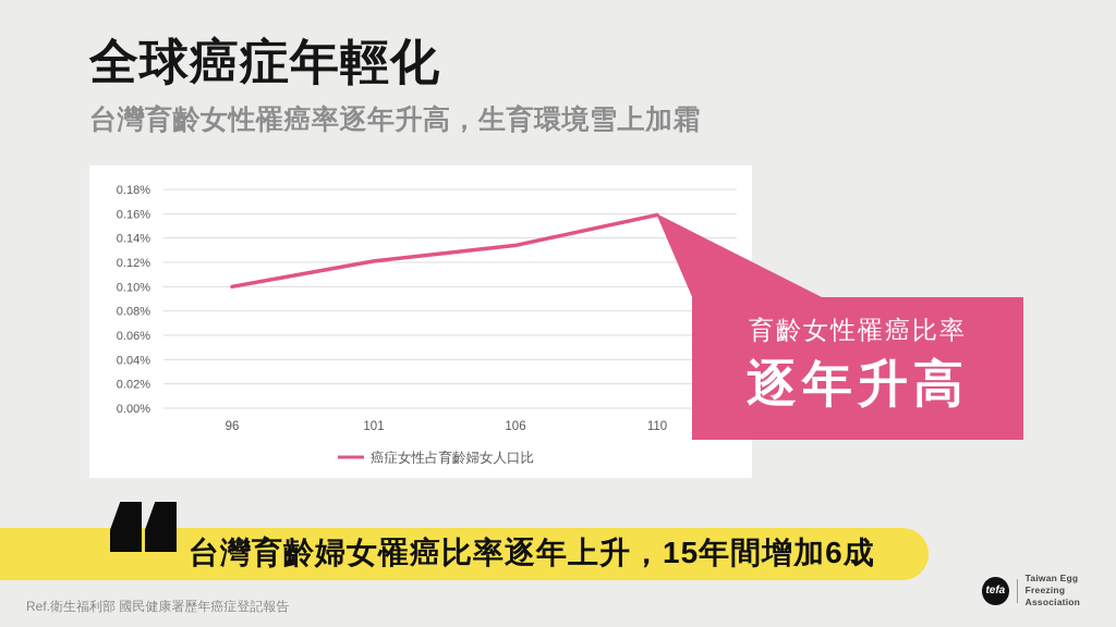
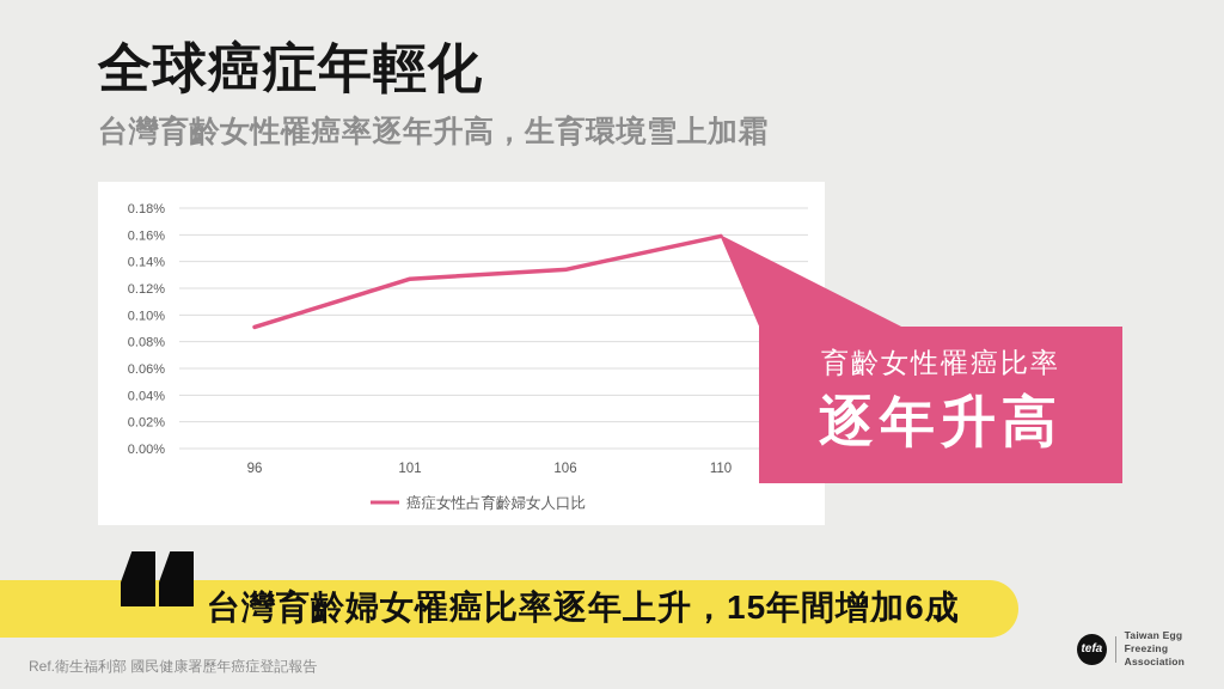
96: 0.100% -> 0.091%
101: 0.121% -> 0.127%
